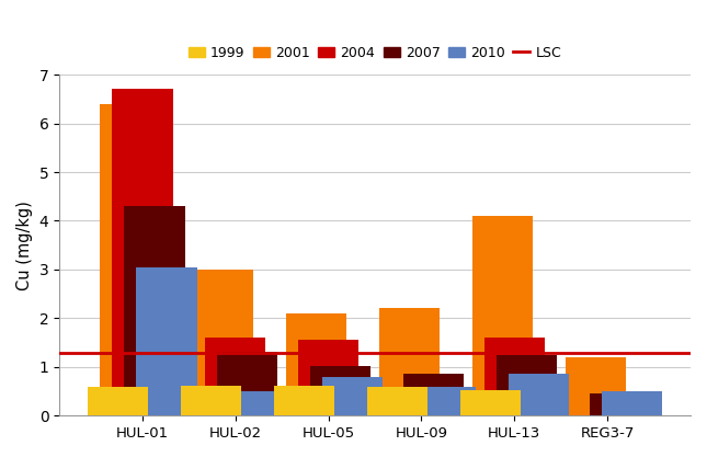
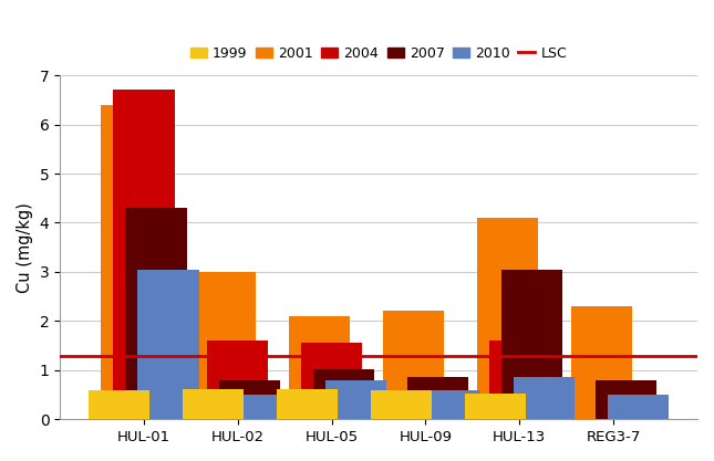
2007/HUL-02: 1.30 -> 0.80
2007/HUL-13: 1.25 -> 3.05
2001/REG3-7: 1.2 -> 2.3
2007/REG3-7: 0.45 -> 0.80
